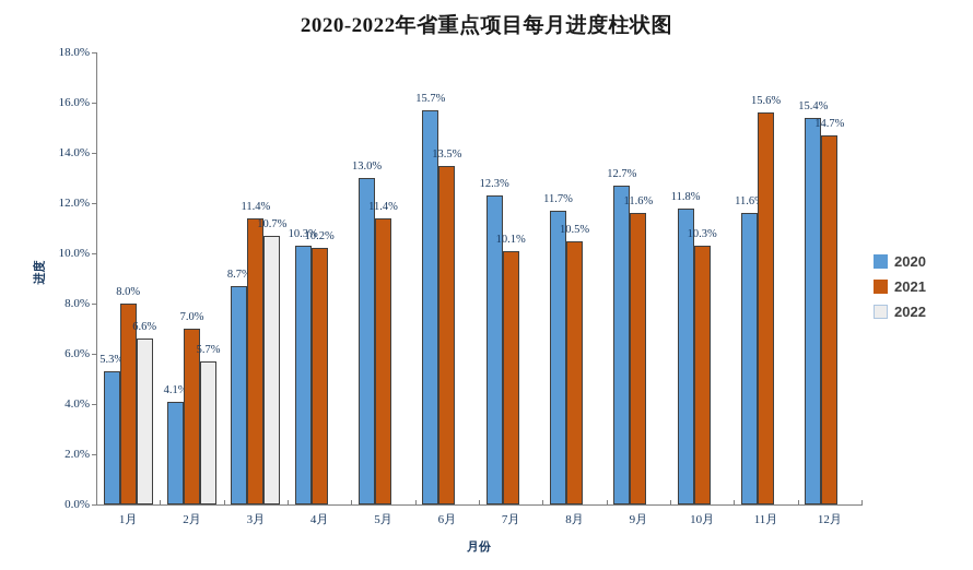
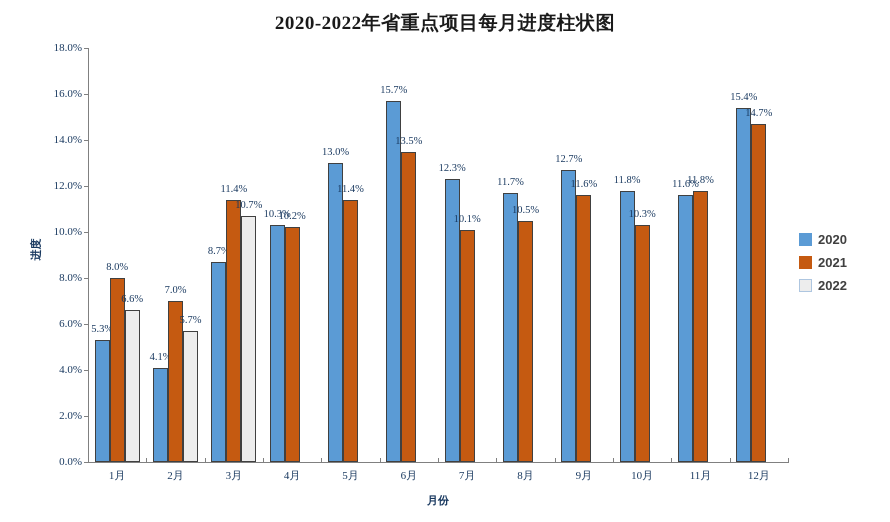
2021/11月: 15.6% -> 11.8%
